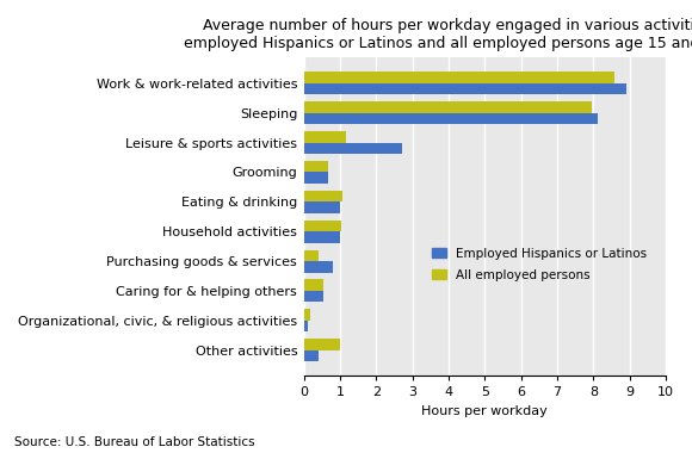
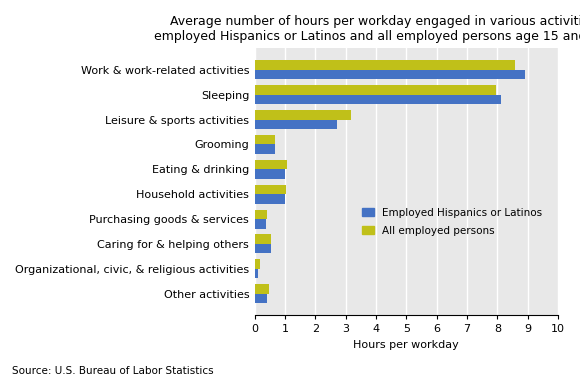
All employed persons/Leisure & sports activities: 1.15 -> 3.18
Employed Hispanics or Latinos/Purchasing goods & services: 0.80 -> 0.38
All employed persons/Other activities: 1.00 -> 0.47
